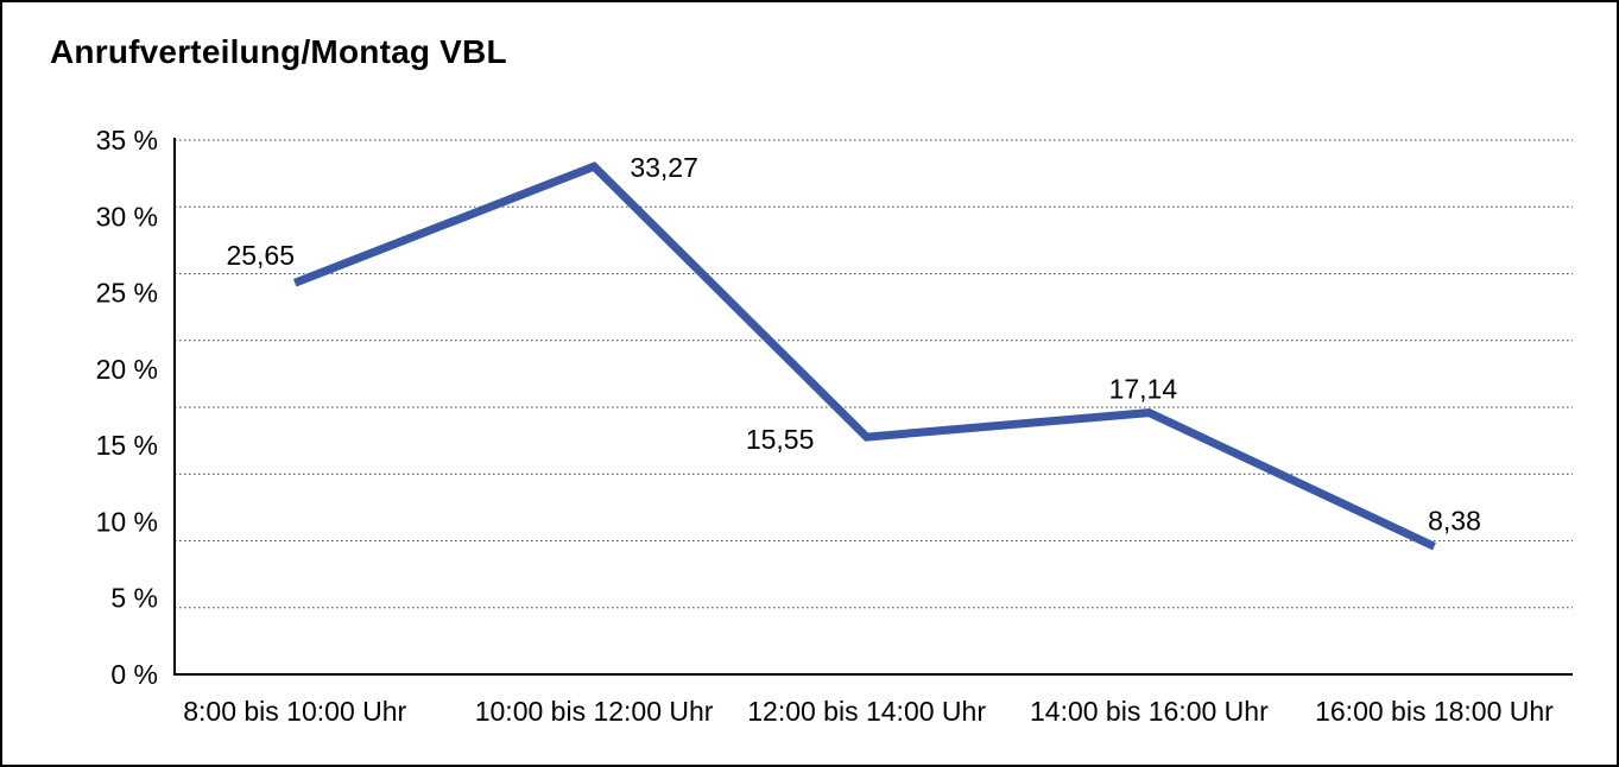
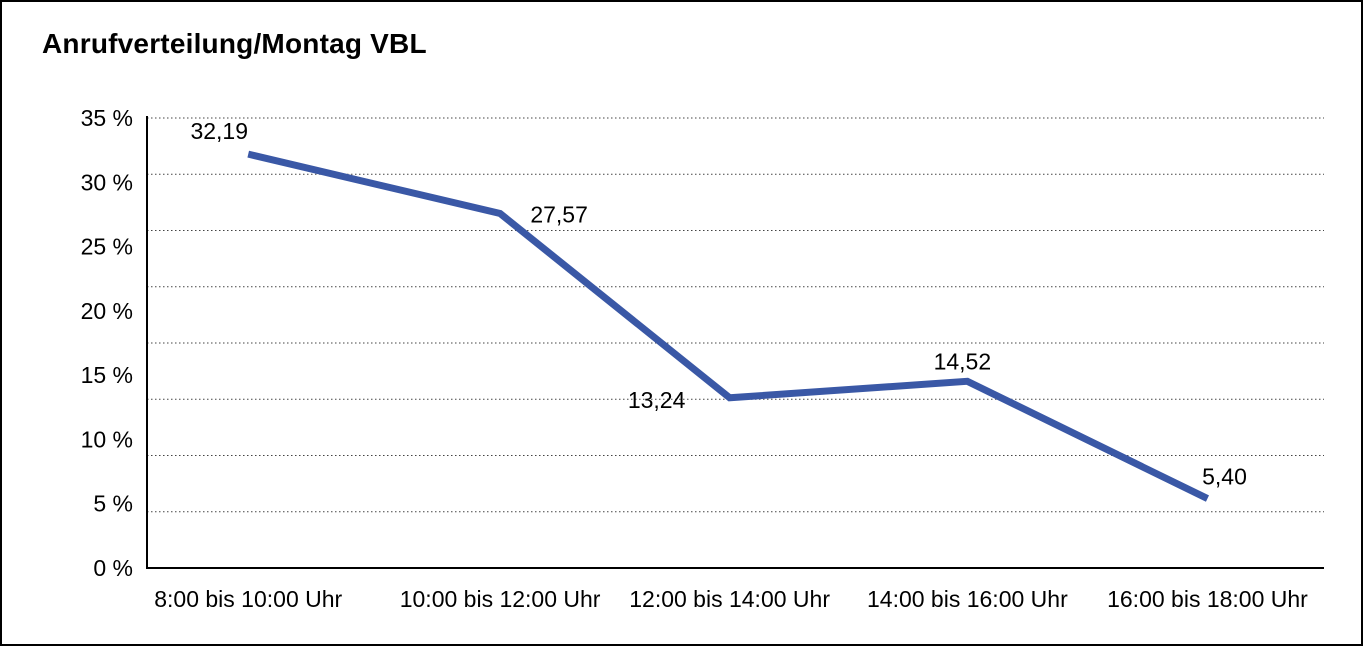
8:00 bis 10:00 Uhr: 25,65 -> 32,19
10:00 bis 12:00 Uhr: 33,27 -> 27,57
12:00 bis 14:00 Uhr: 15,55 -> 13,24
14:00 bis 16:00 Uhr: 17,14 -> 14,52
16:00 bis 18:00 Uhr: 8,38 -> 5,40
